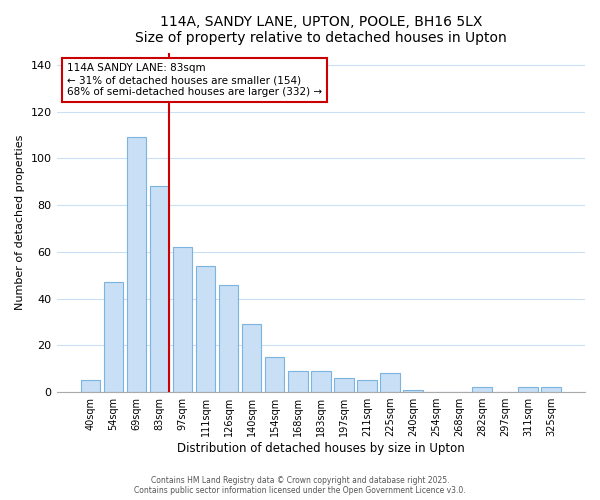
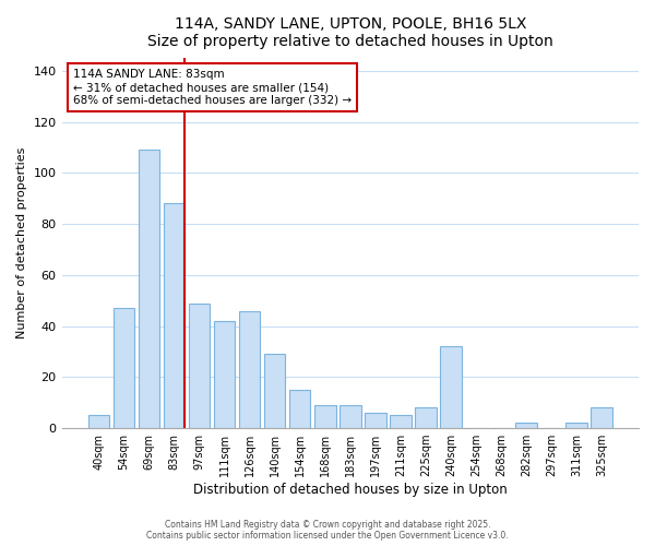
97sqm: 62 -> 49
111sqm: 54 -> 42
240sqm: 1 -> 32
325sqm: 2 -> 8
